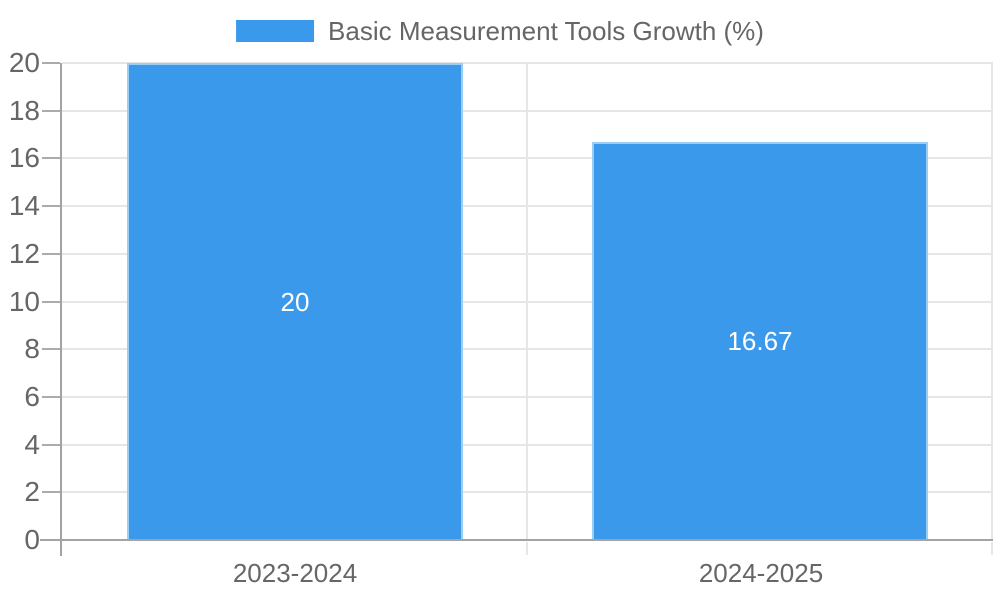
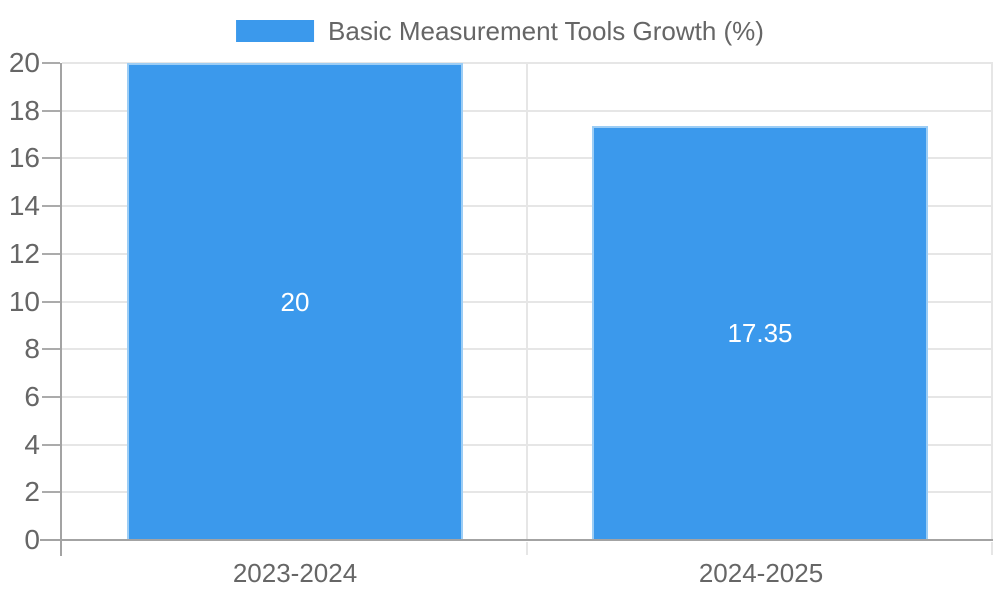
2024-2025: 16.67 -> 17.35
